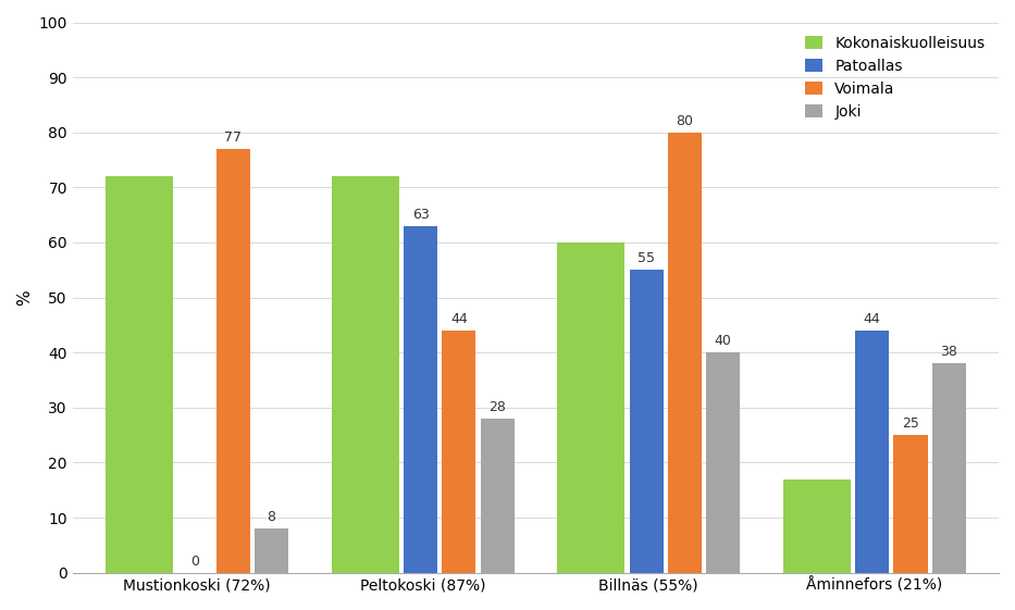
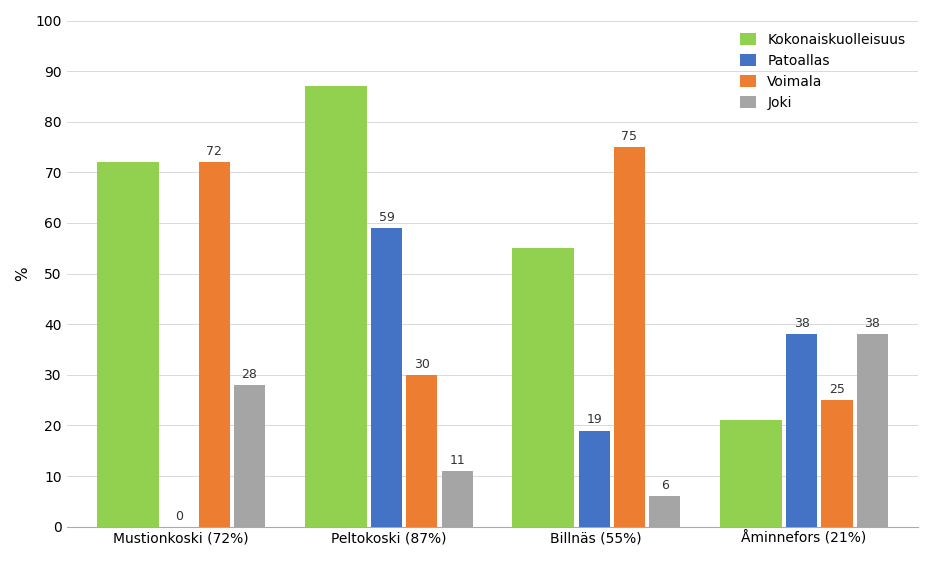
Voimala/Mustionkoski (72%): 77 -> 72
Joki/Mustionkoski (72%): 8 -> 28
Kokonaiskuolleisuus/Peltokoski (87%): 72 -> 87
Patoallas/Peltokoski (87%): 63 -> 59
Voimala/Peltokoski (87%): 44 -> 30
Joki/Peltokoski (87%): 28 -> 11
Kokonaiskuolleisuus/Billnäs (55%): 60 -> 55
Patoallas/Billnäs (55%): 55 -> 19
Voimala/Billnäs (55%): 80 -> 75
Joki/Billnäs (55%): 40 -> 6
Kokonaiskuolleisuus/Åminnefors (21%): 17 -> 21
Patoallas/Åminnefors (21%): 44 -> 38
